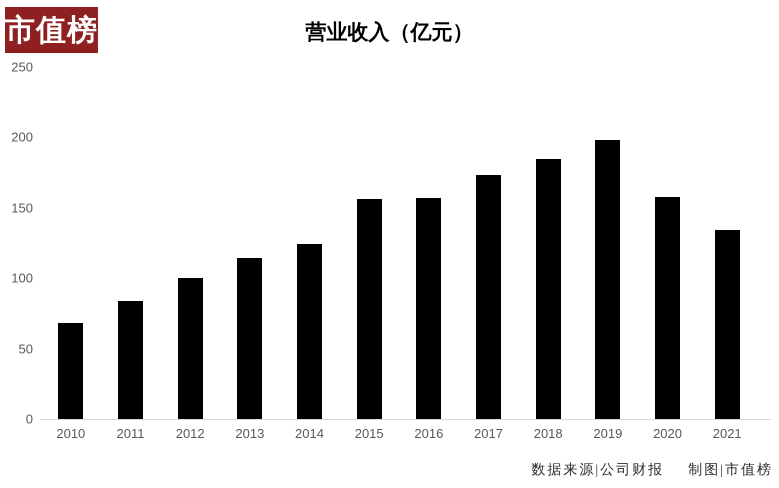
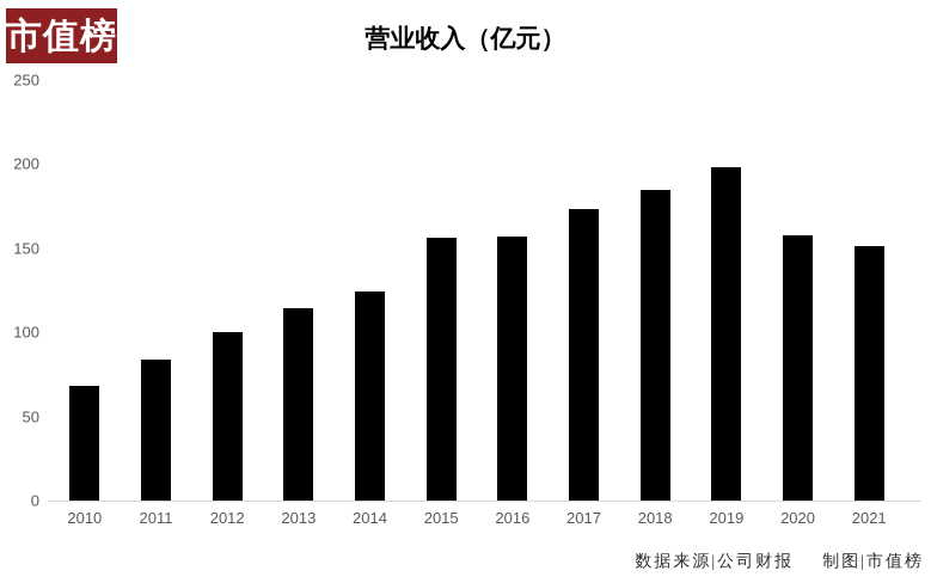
2021: 134 -> 151
